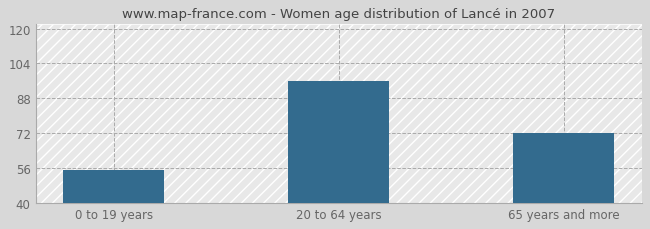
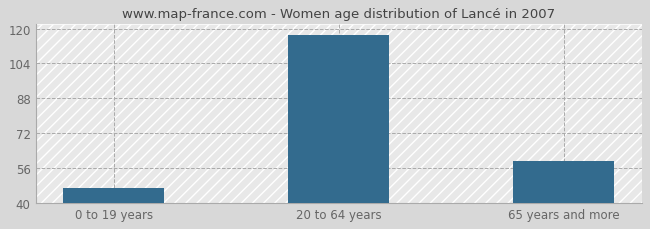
0 to 19 years: 55 -> 47
20 to 64 years: 96 -> 117
65 years and more: 72 -> 59
